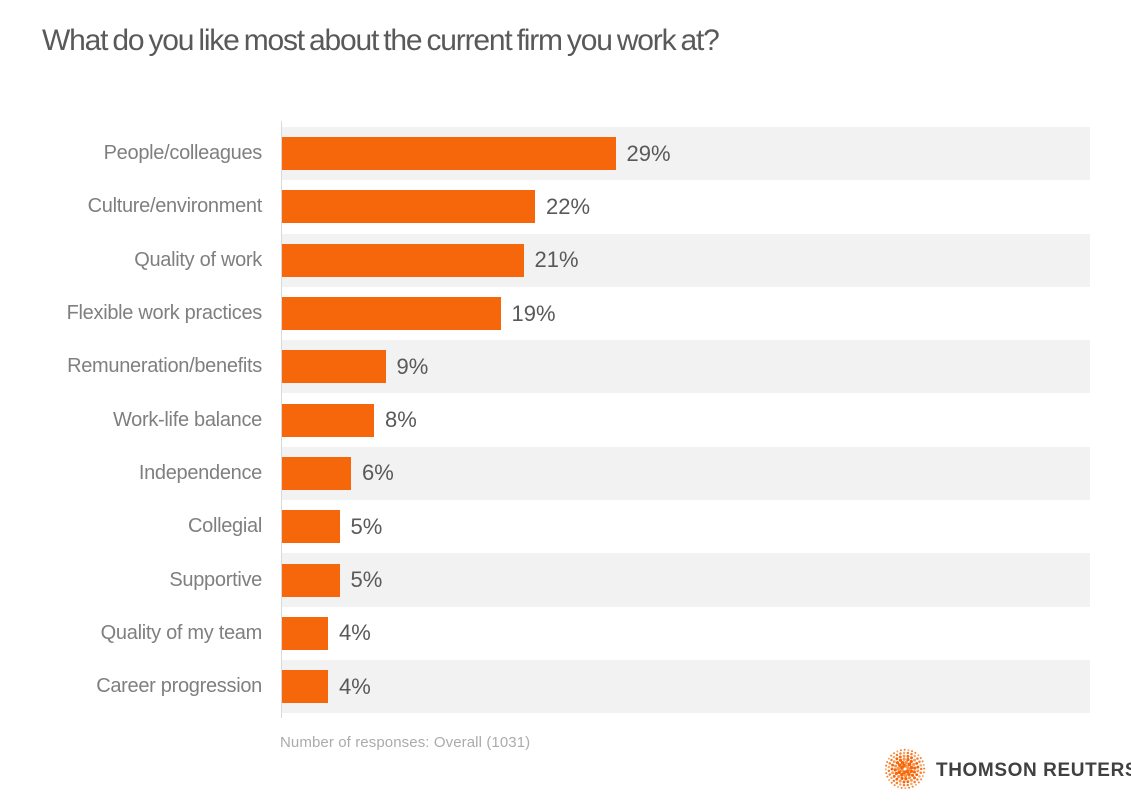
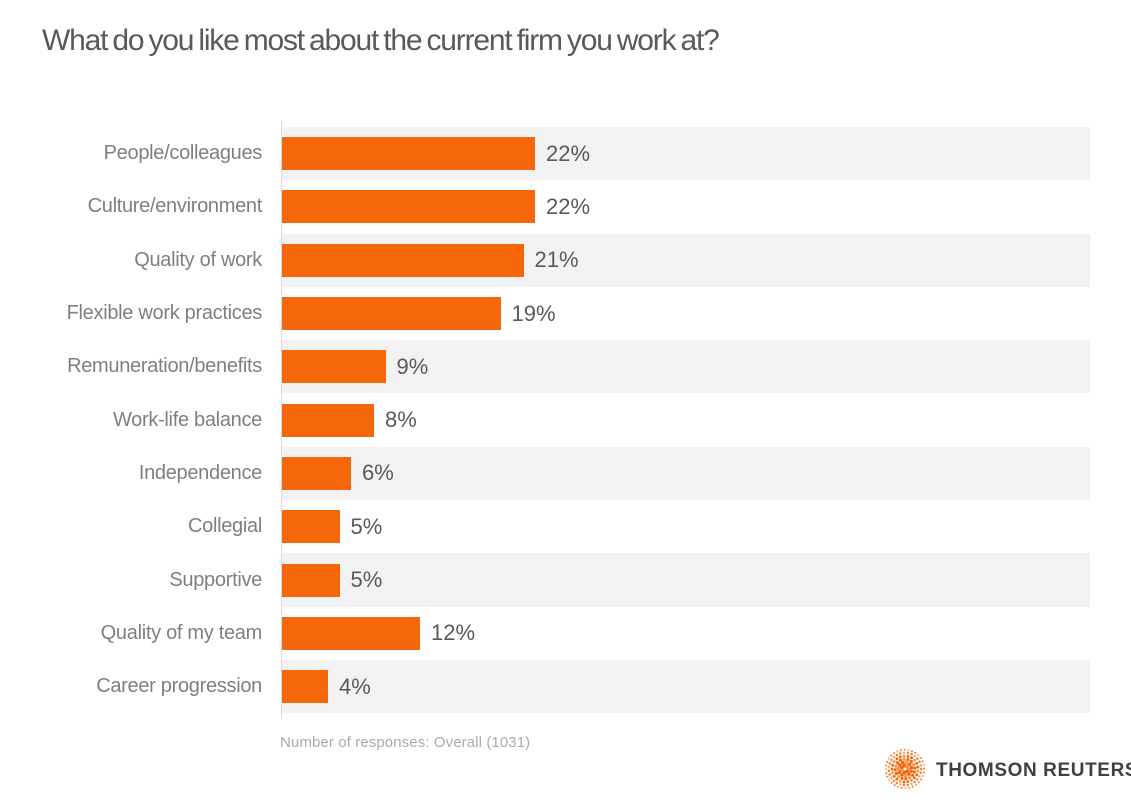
People/colleagues: 29% -> 22%
Quality of my team: 4% -> 12%
